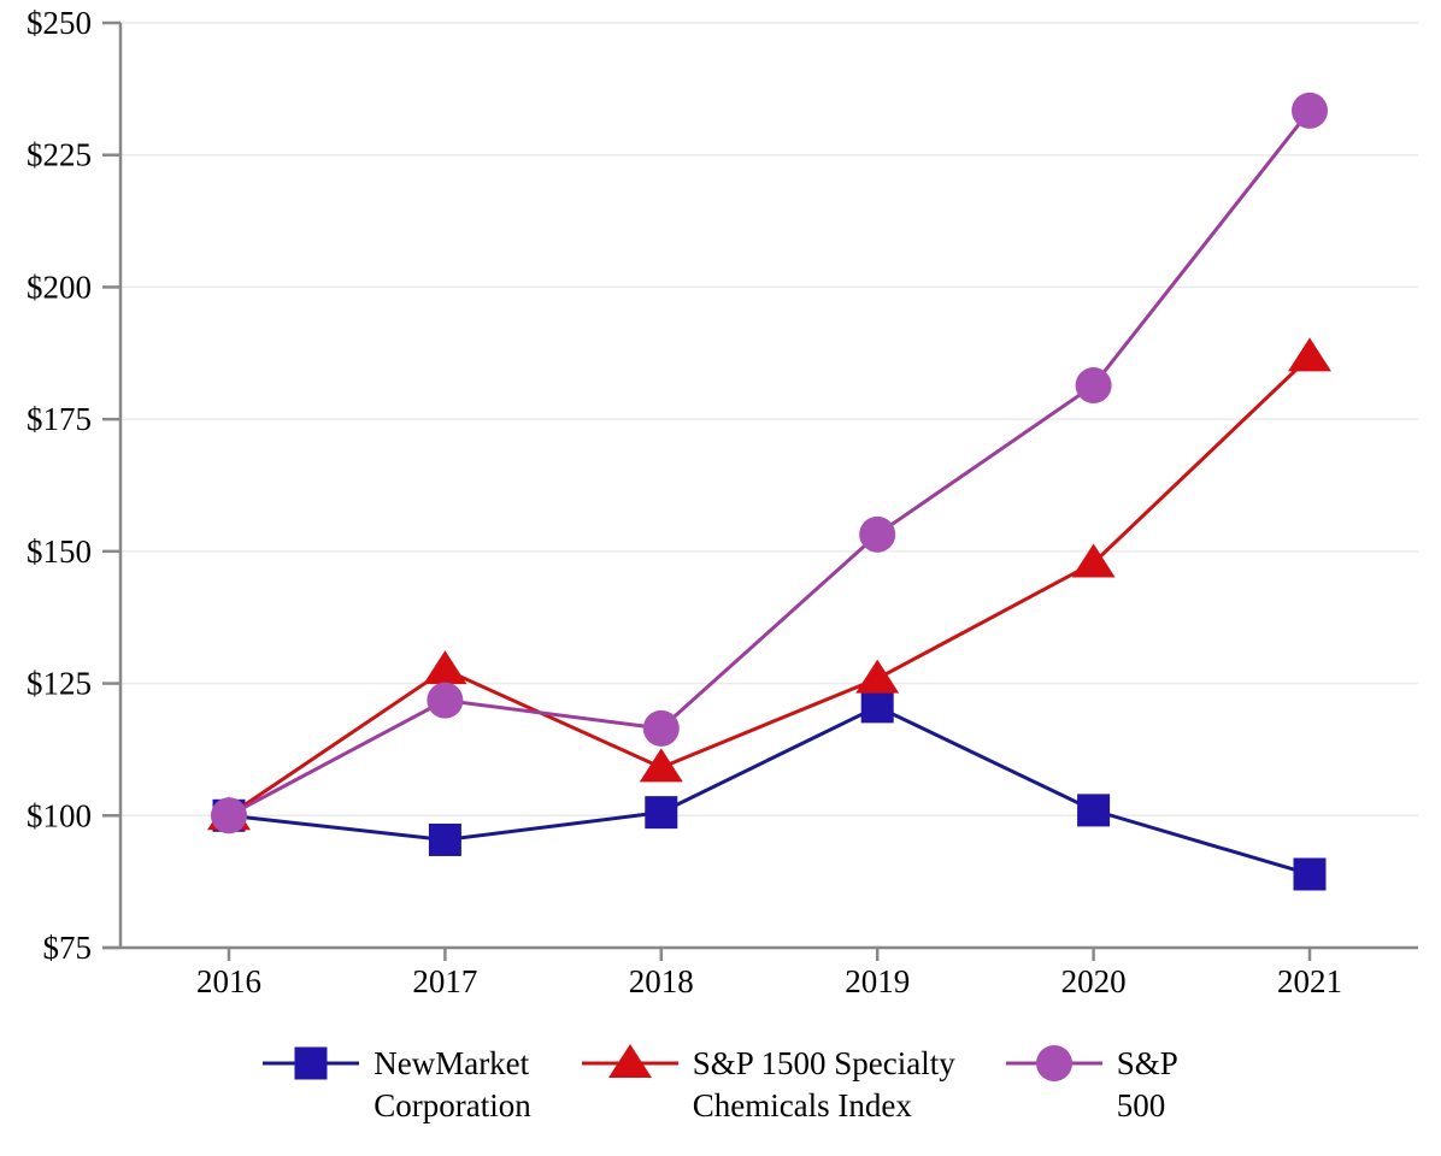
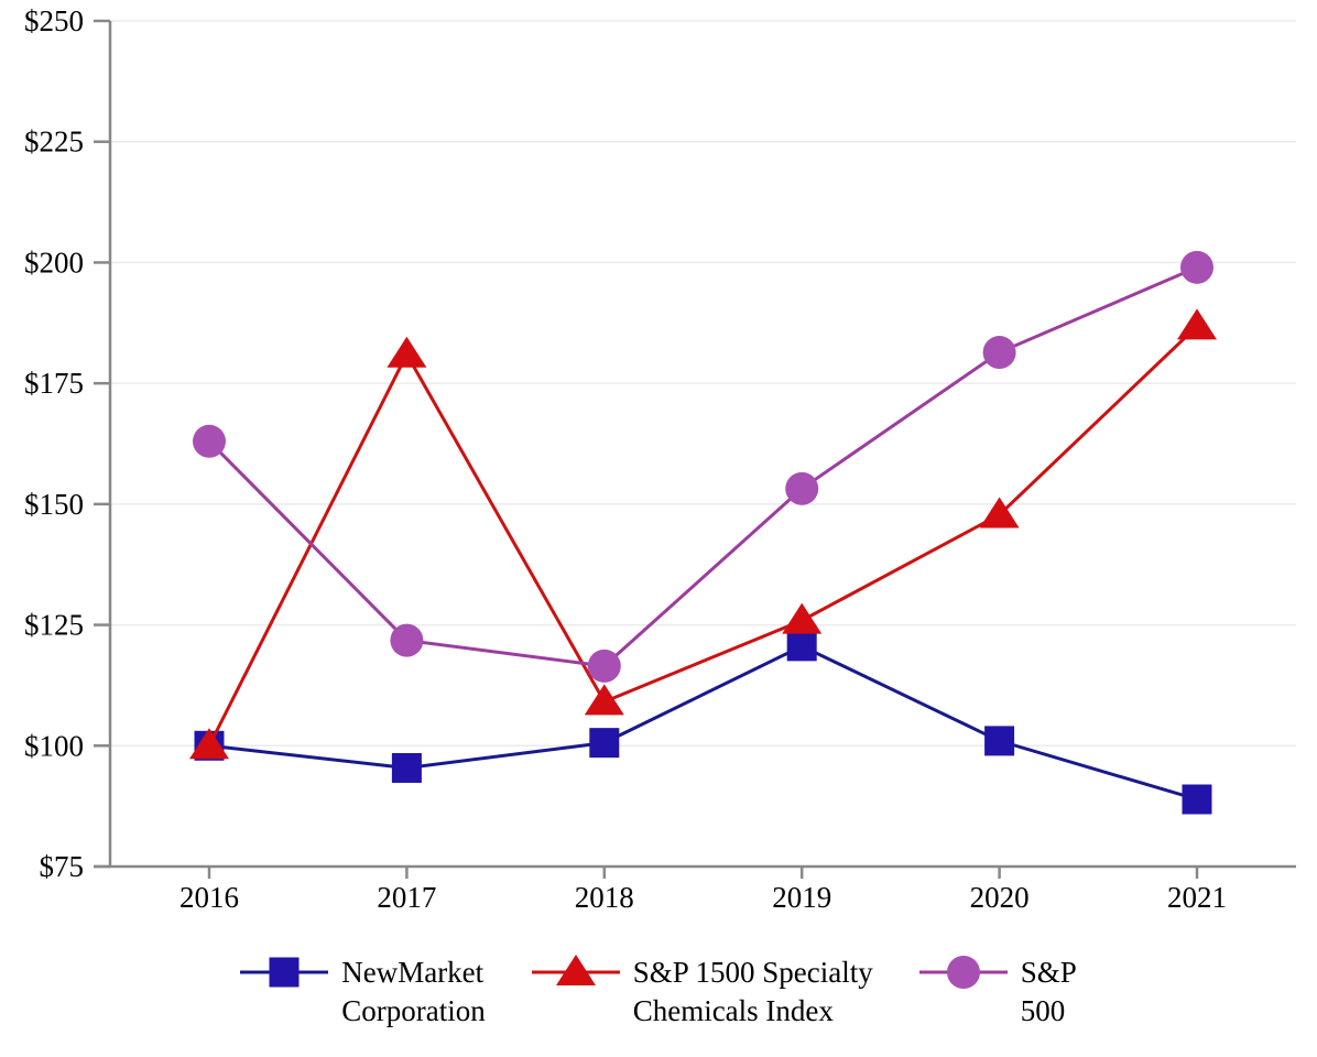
S&P 500/2016: $100 -> $163
S&P 1500 Specialty Chemicals Index/2017: $128 -> $181
S&P 500/2021: $233 -> $199
